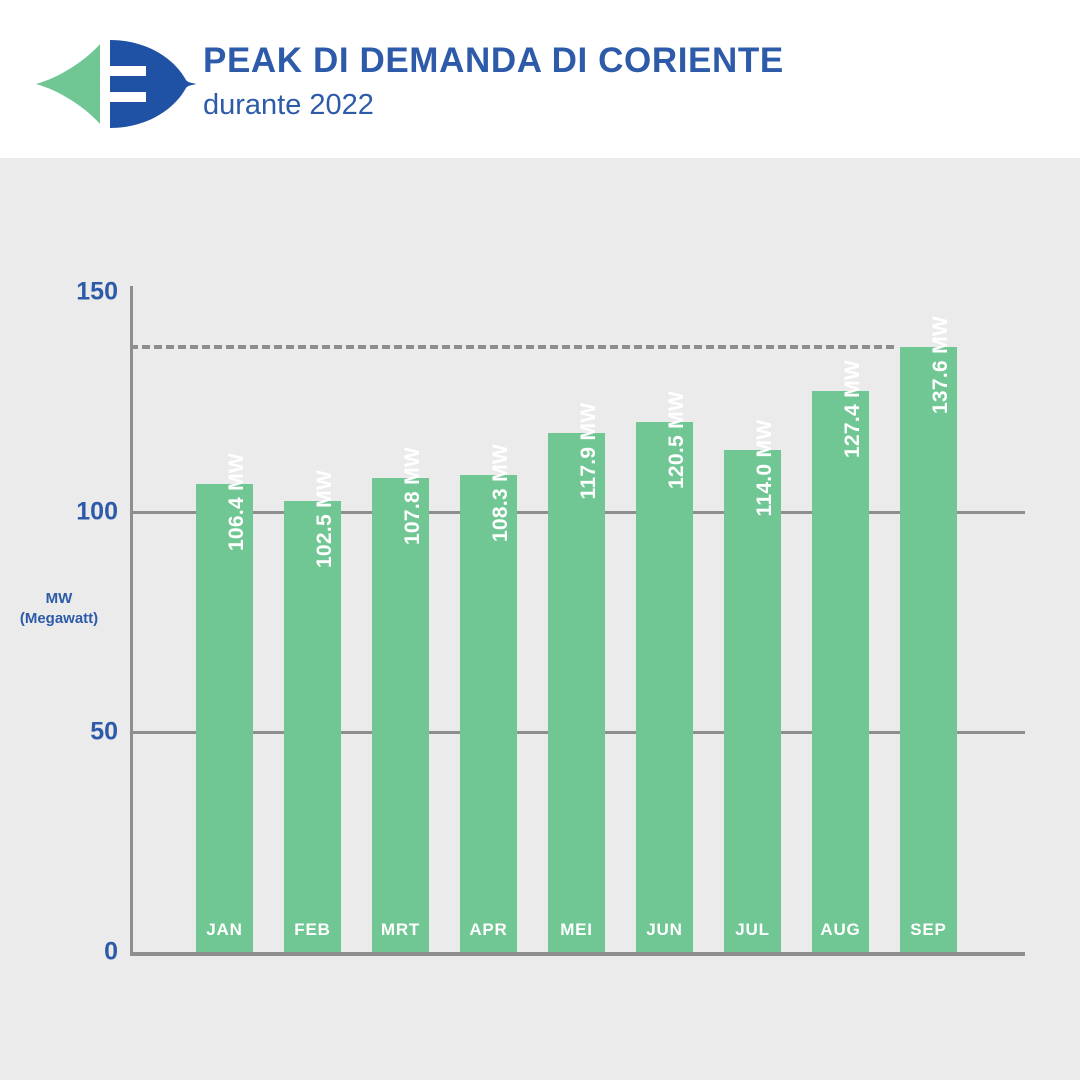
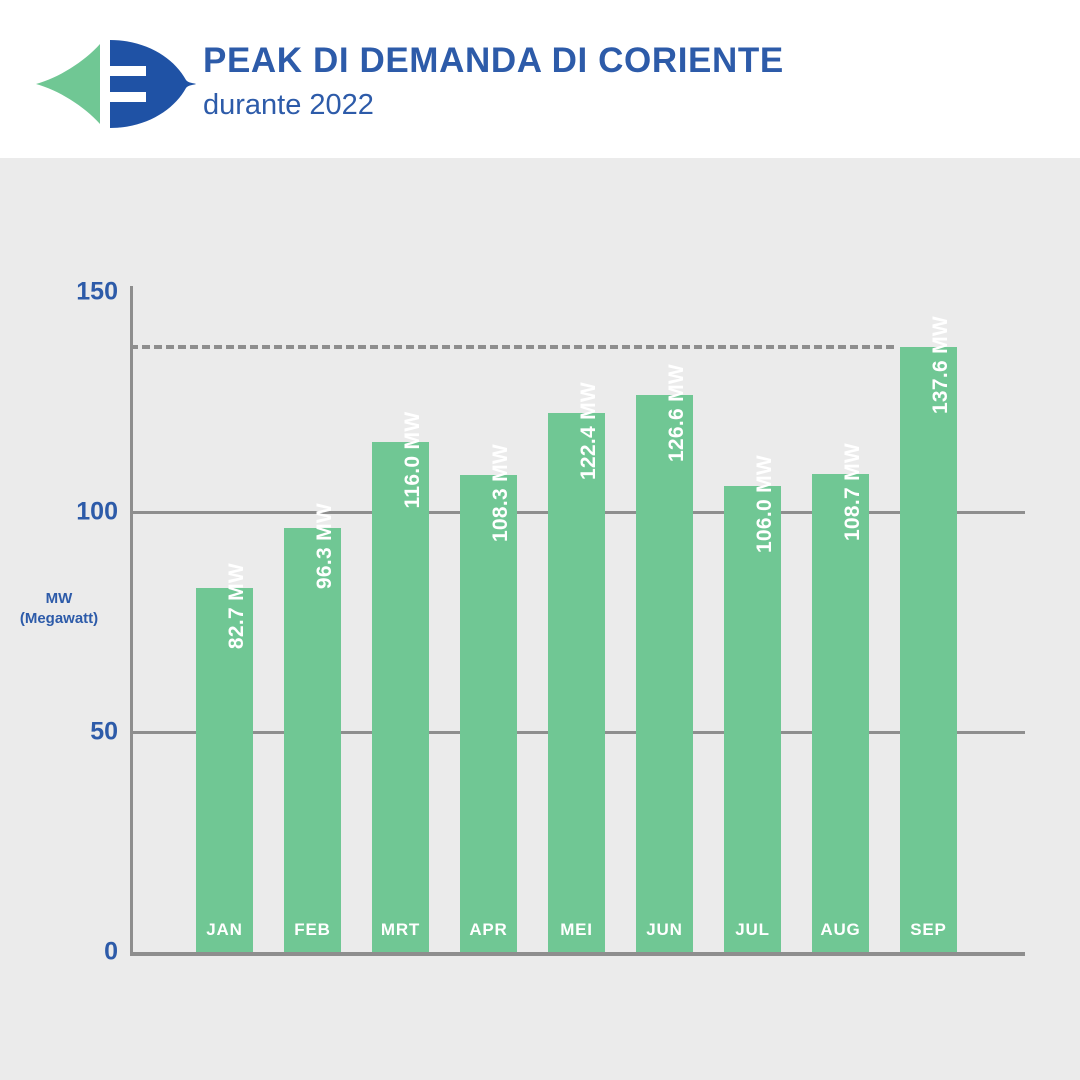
JAN: 106.4 -> 82.7
FEB: 102.5 -> 96.3
MRT: 107.8 -> 116.0
MEI: 117.9 -> 122.4
JUN: 120.5 -> 126.6
JUL: 114.0 -> 106.0
AUG: 127.4 -> 108.7
